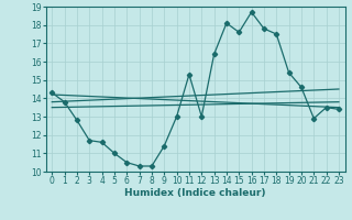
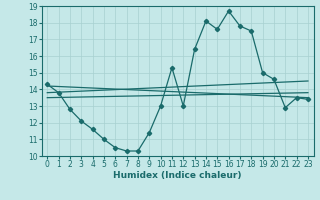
3: 11.7 -> 12.1
19: 15.4 -> 15.0
